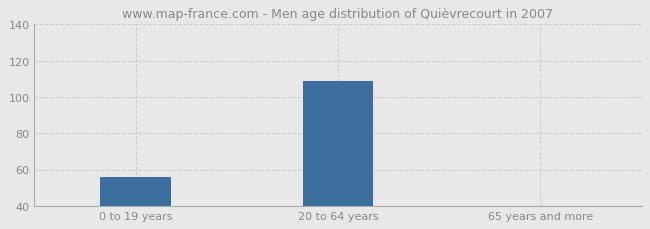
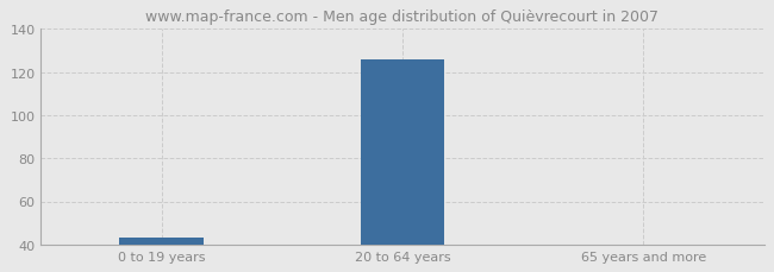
0 to 19 years: 56 -> 43
20 to 64 years: 109 -> 126
